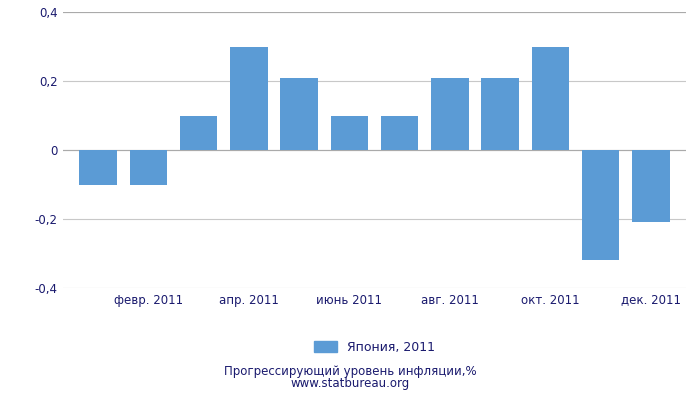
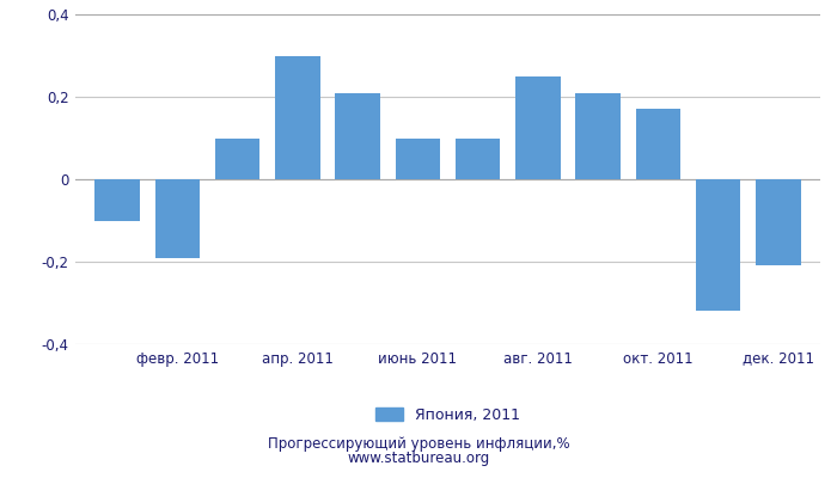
февр. 2011: -0,10 -> -0,19
авг. 2011: 0,21 -> 0,25
окт. 2011: 0,30 -> 0,17
